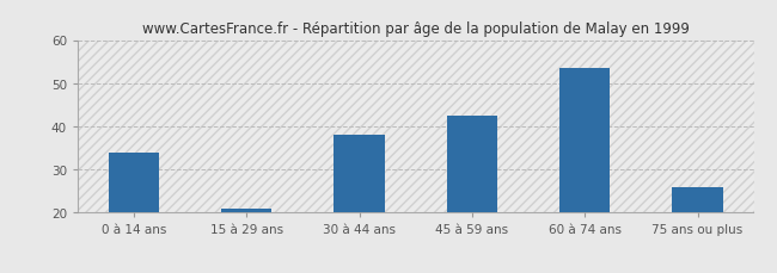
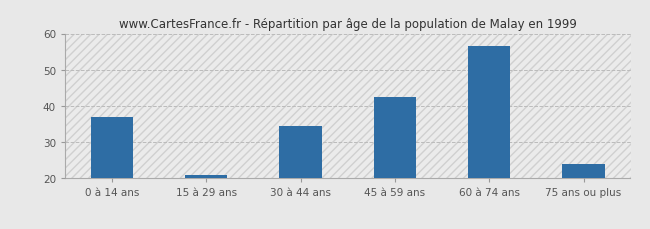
0 à 14 ans: 34.0 -> 37.0
30 à 44 ans: 38.0 -> 34.5
60 à 74 ans: 53.5 -> 56.5
75 ans ou plus: 26.0 -> 24.0
